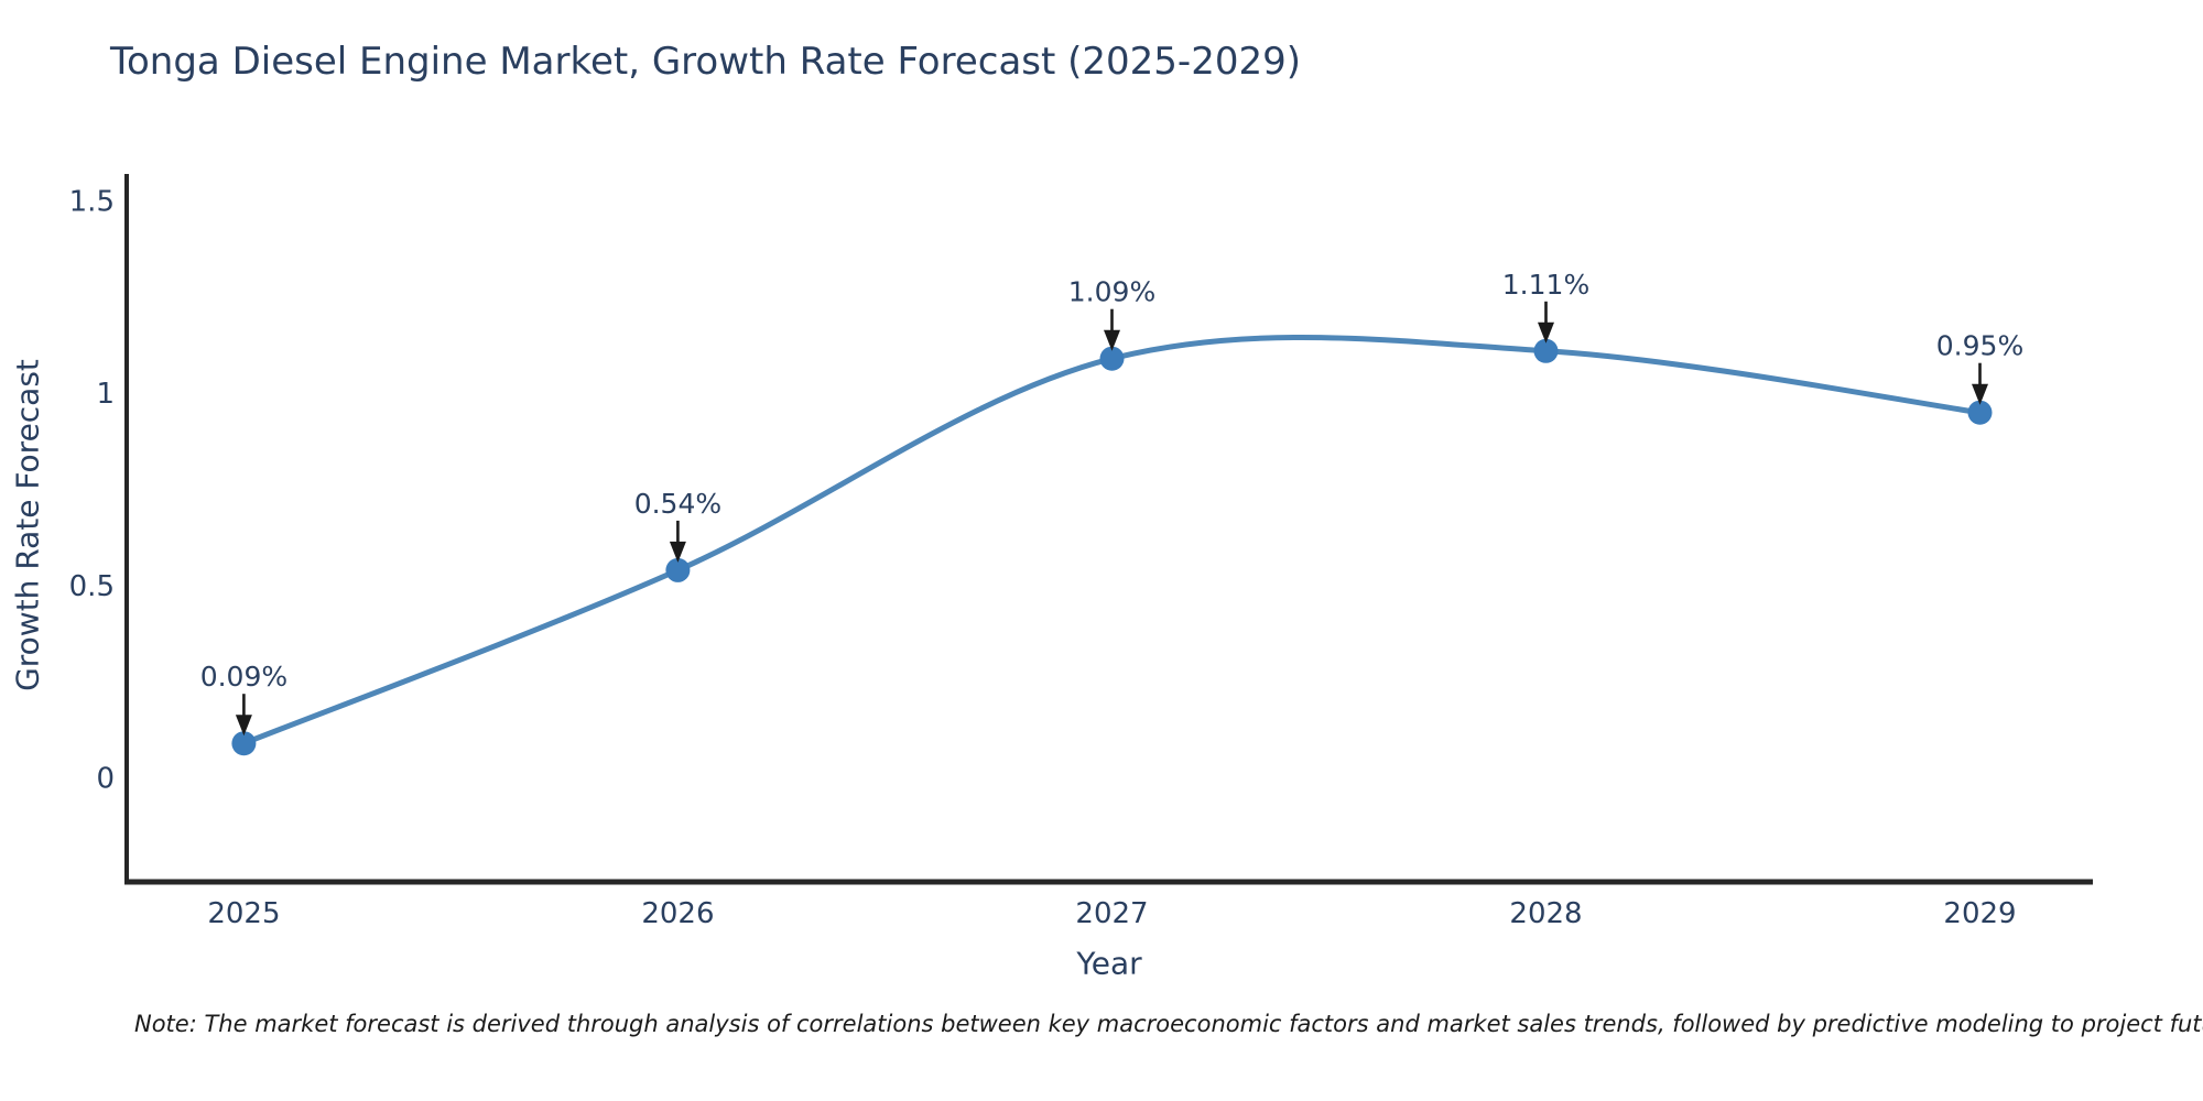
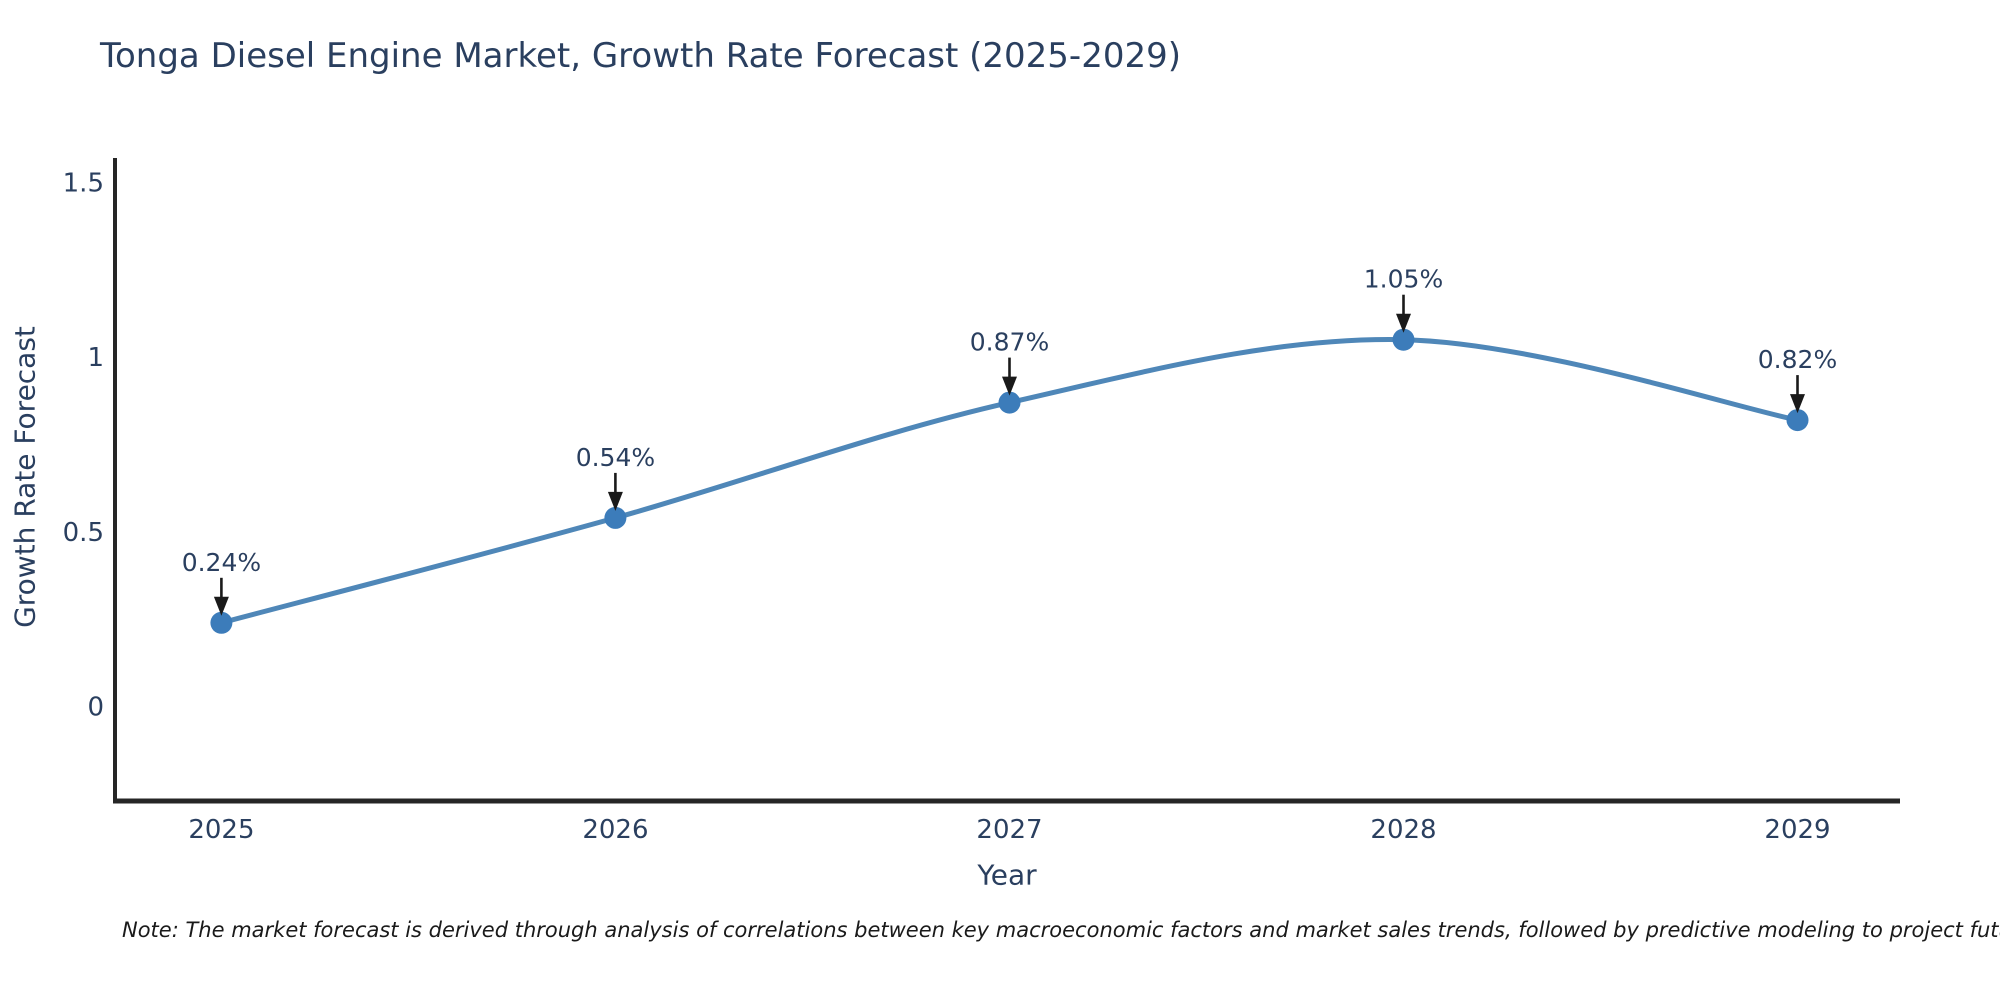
2025: 0.09% -> 0.24%
2027: 1.09% -> 0.87%
2028: 1.11% -> 1.05%
2029: 0.95% -> 0.82%
